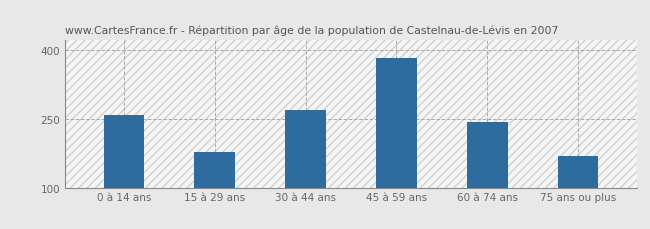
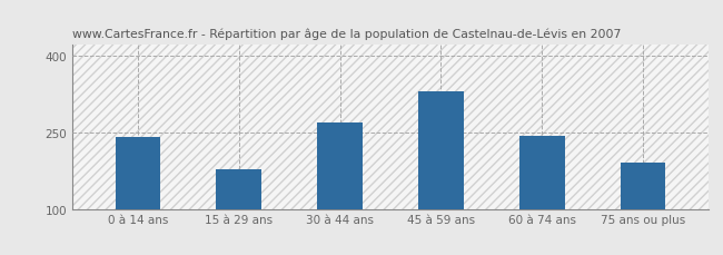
0 à 14 ans: 258 -> 240
45 à 59 ans: 382 -> 330
75 ans ou plus: 168 -> 190
